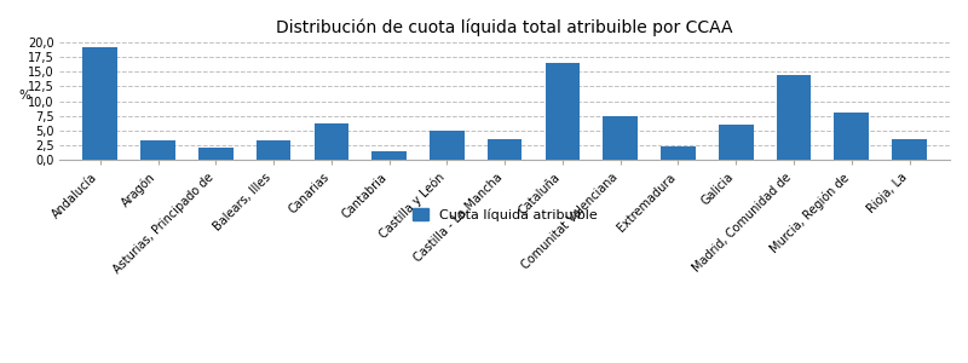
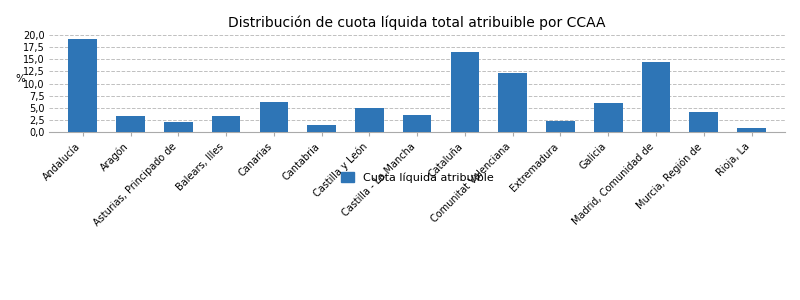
Comunitat Valenciana: 7,5 -> 12,1
Murcia, Región de: 8,0 -> 4,1
Rioja, La: 3,5 -> 0,8
